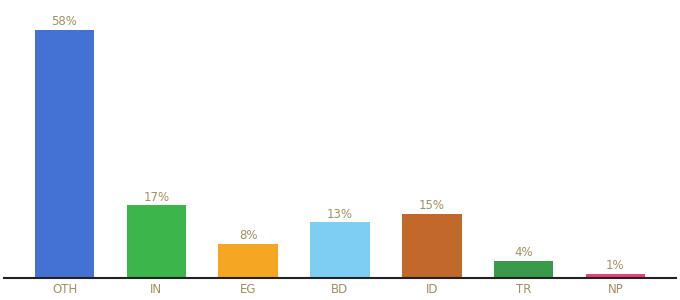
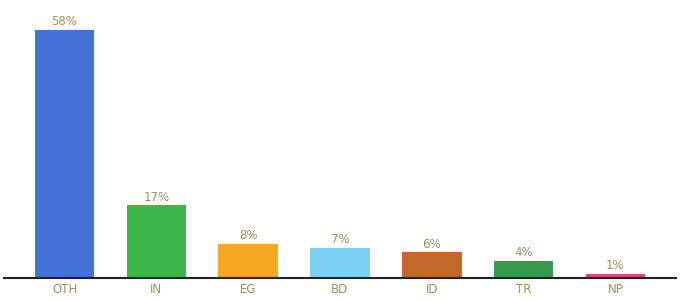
BD: 13% -> 7%
ID: 15% -> 6%
